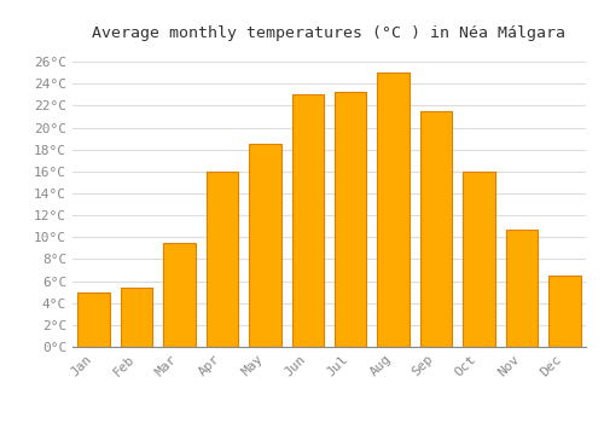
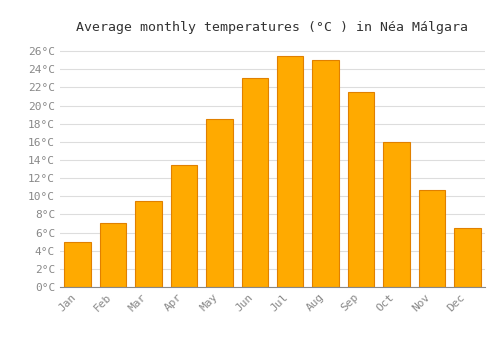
Feb: 5.4°C -> 7.0°C
Apr: 16.0°C -> 13.5°C
Jul: 23.2°C -> 25.5°C
